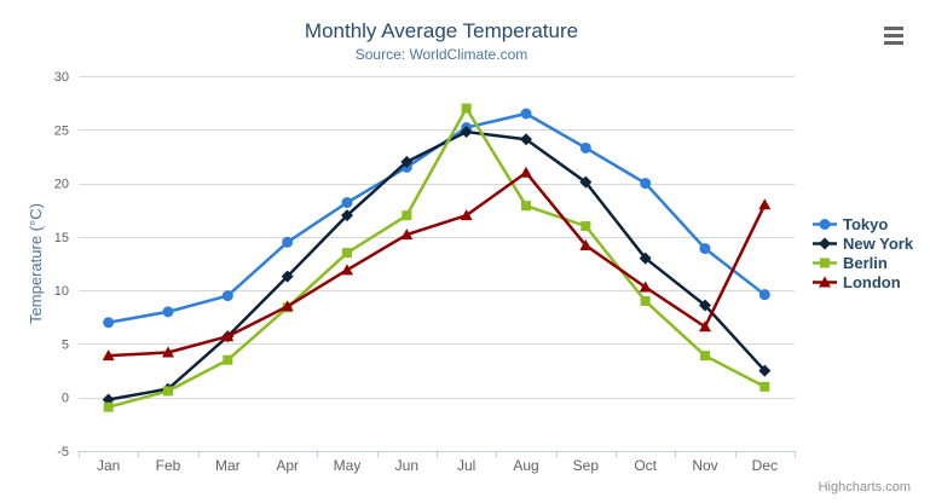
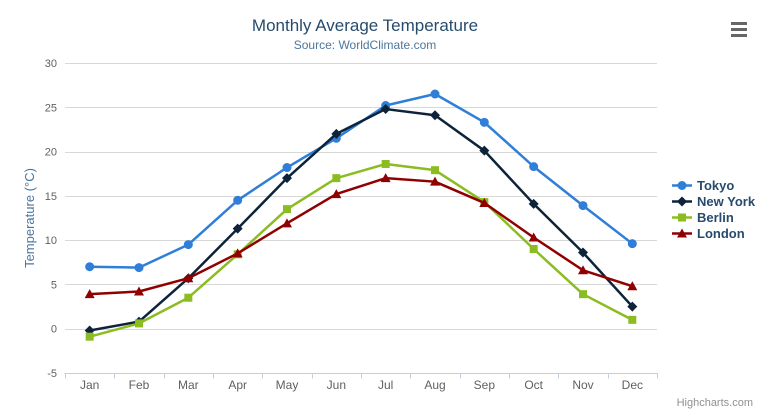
Tokyo/Feb: 8 -> 7
Berlin/Jul: 27 -> 19
London/Aug: 21 -> 17
Berlin/Sep: 16 -> 14
Tokyo/Oct: 20 -> 18
New York/Oct: 13 -> 14
London/Dec: 18 -> 5
